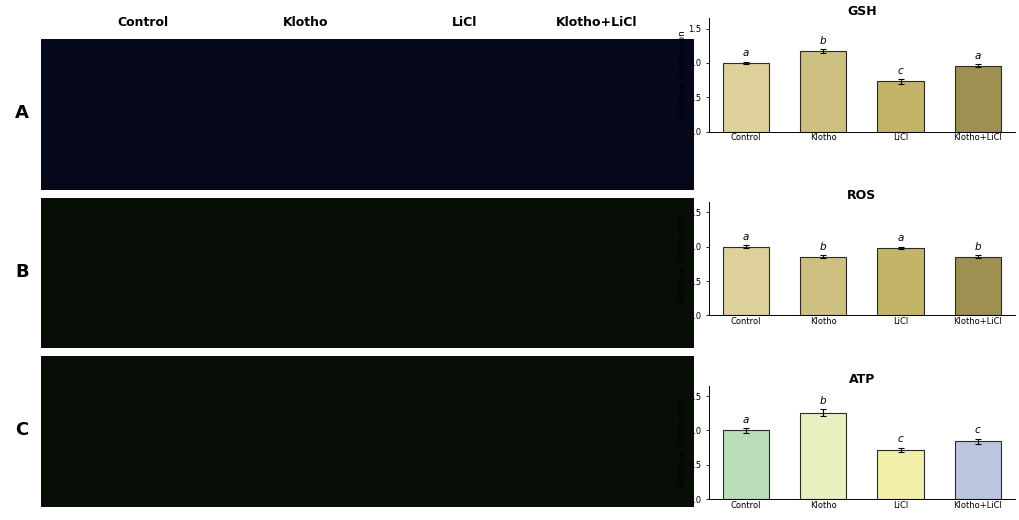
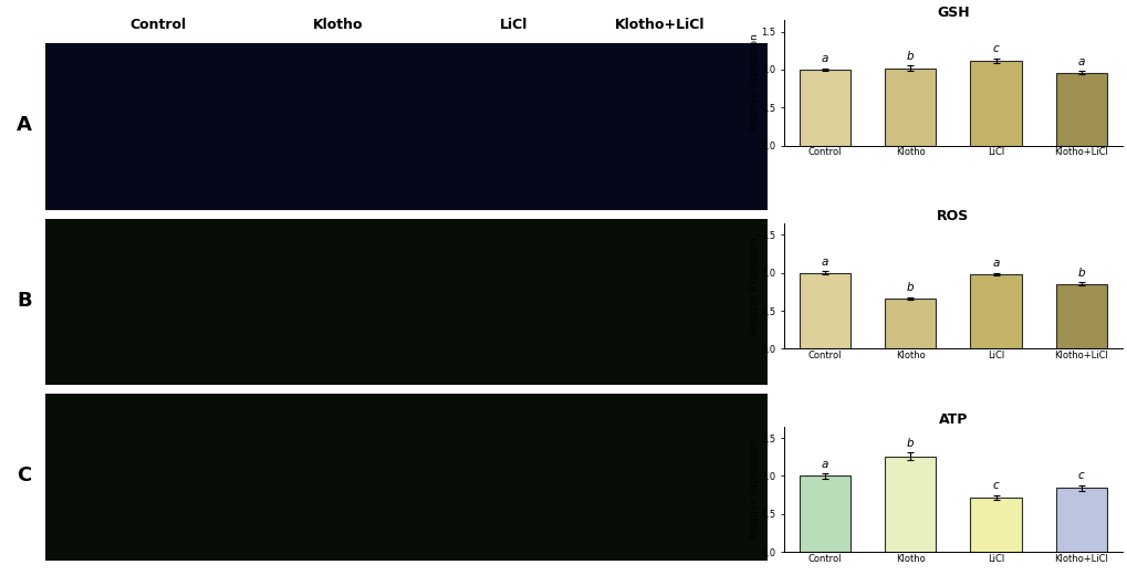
GSH/Klotho: 1.17 -> 1.02
GSH/LiCl: 0.73 -> 1.12
ROS/Klotho: 0.85 -> 0.66
